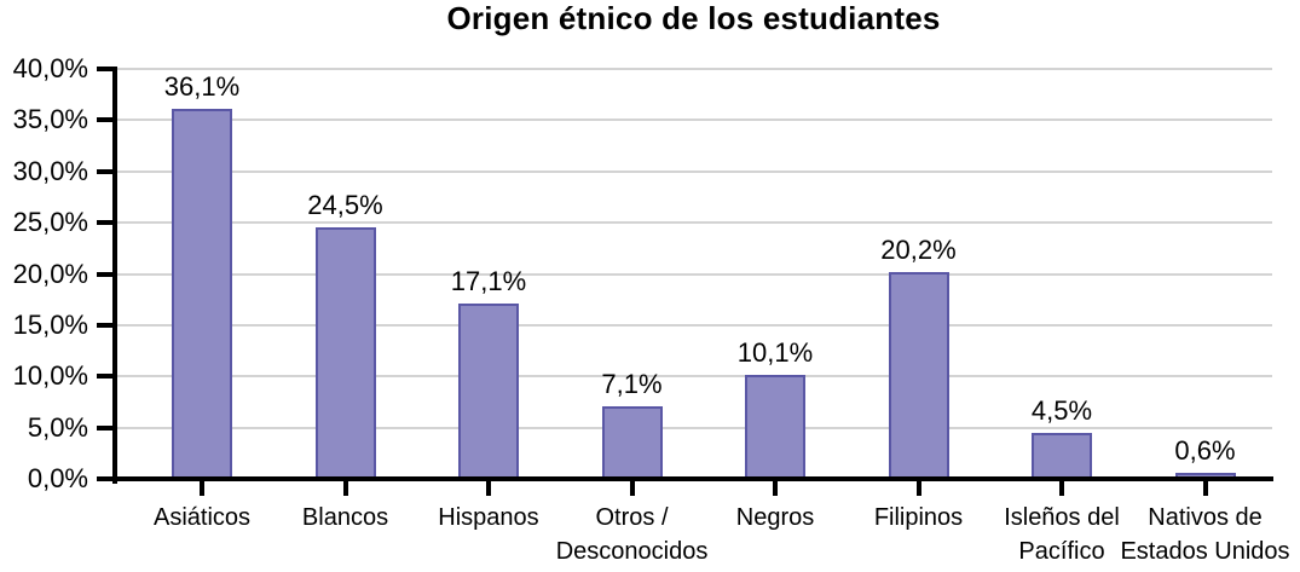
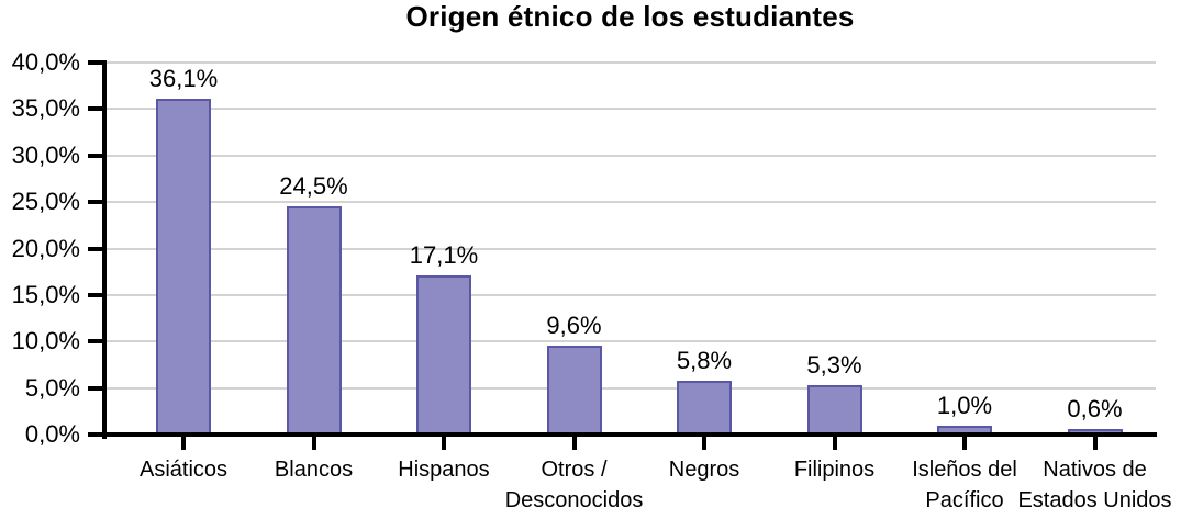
Otros / Desconocidos: 7,1% -> 9,6%
Negros: 10,1% -> 5,8%
Filipinos: 20,2% -> 5,3%
Isleños del Pacífico: 4,5% -> 1,0%
